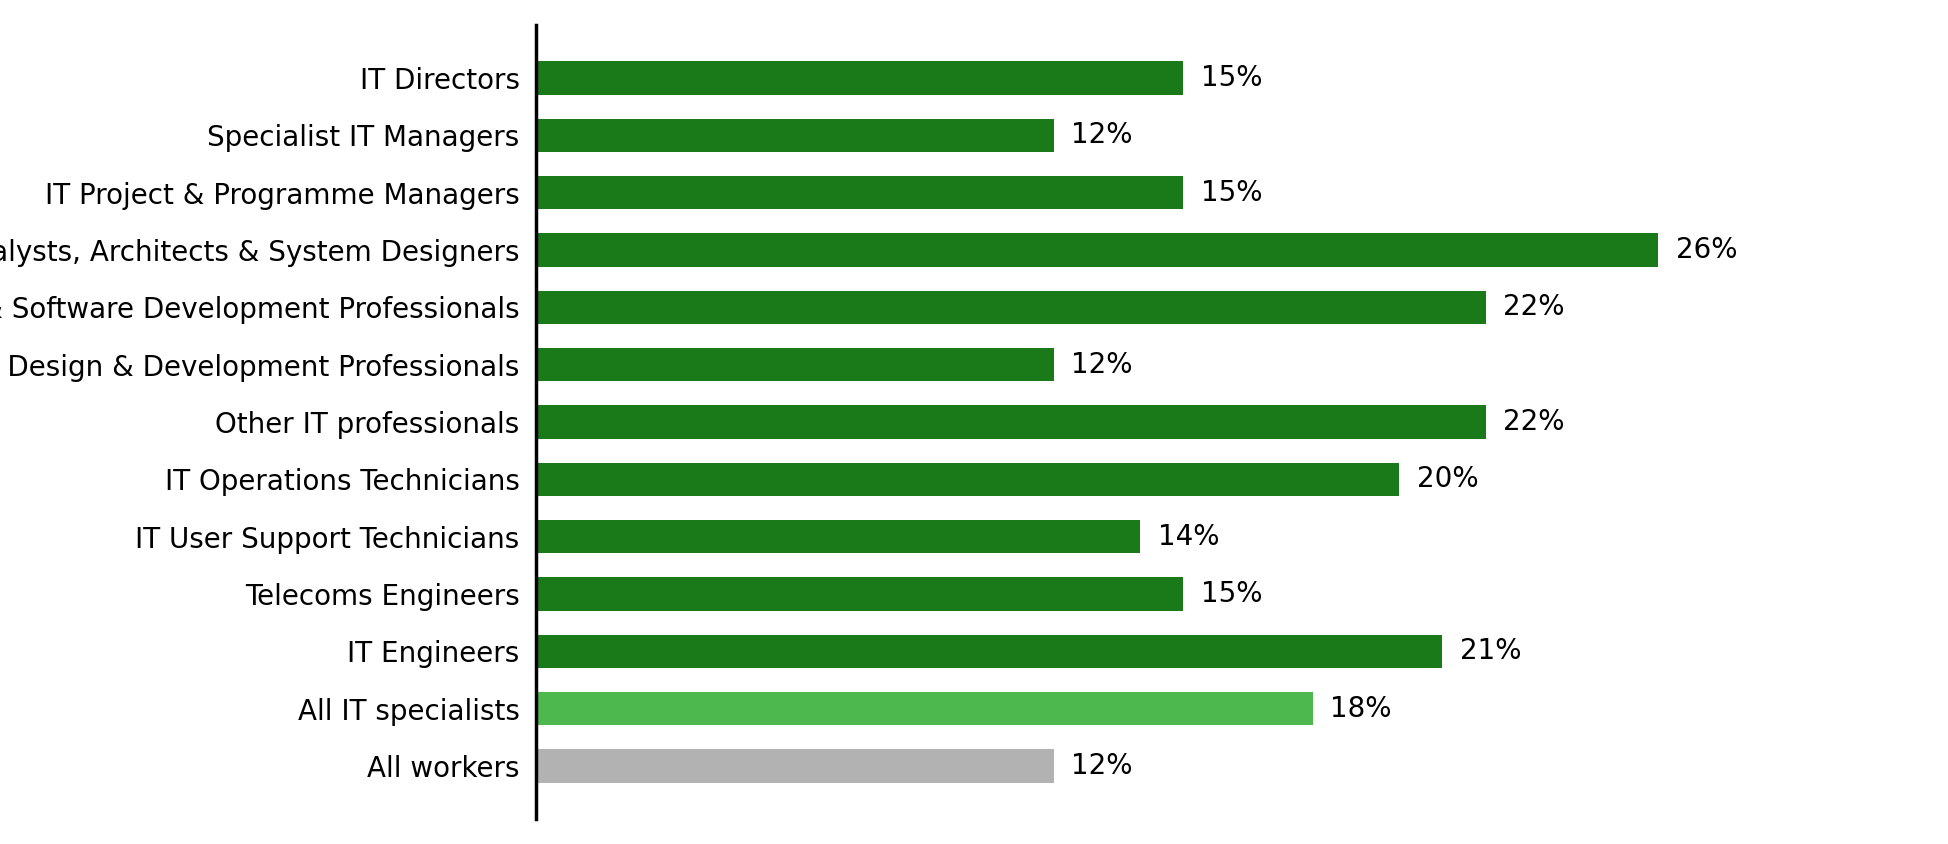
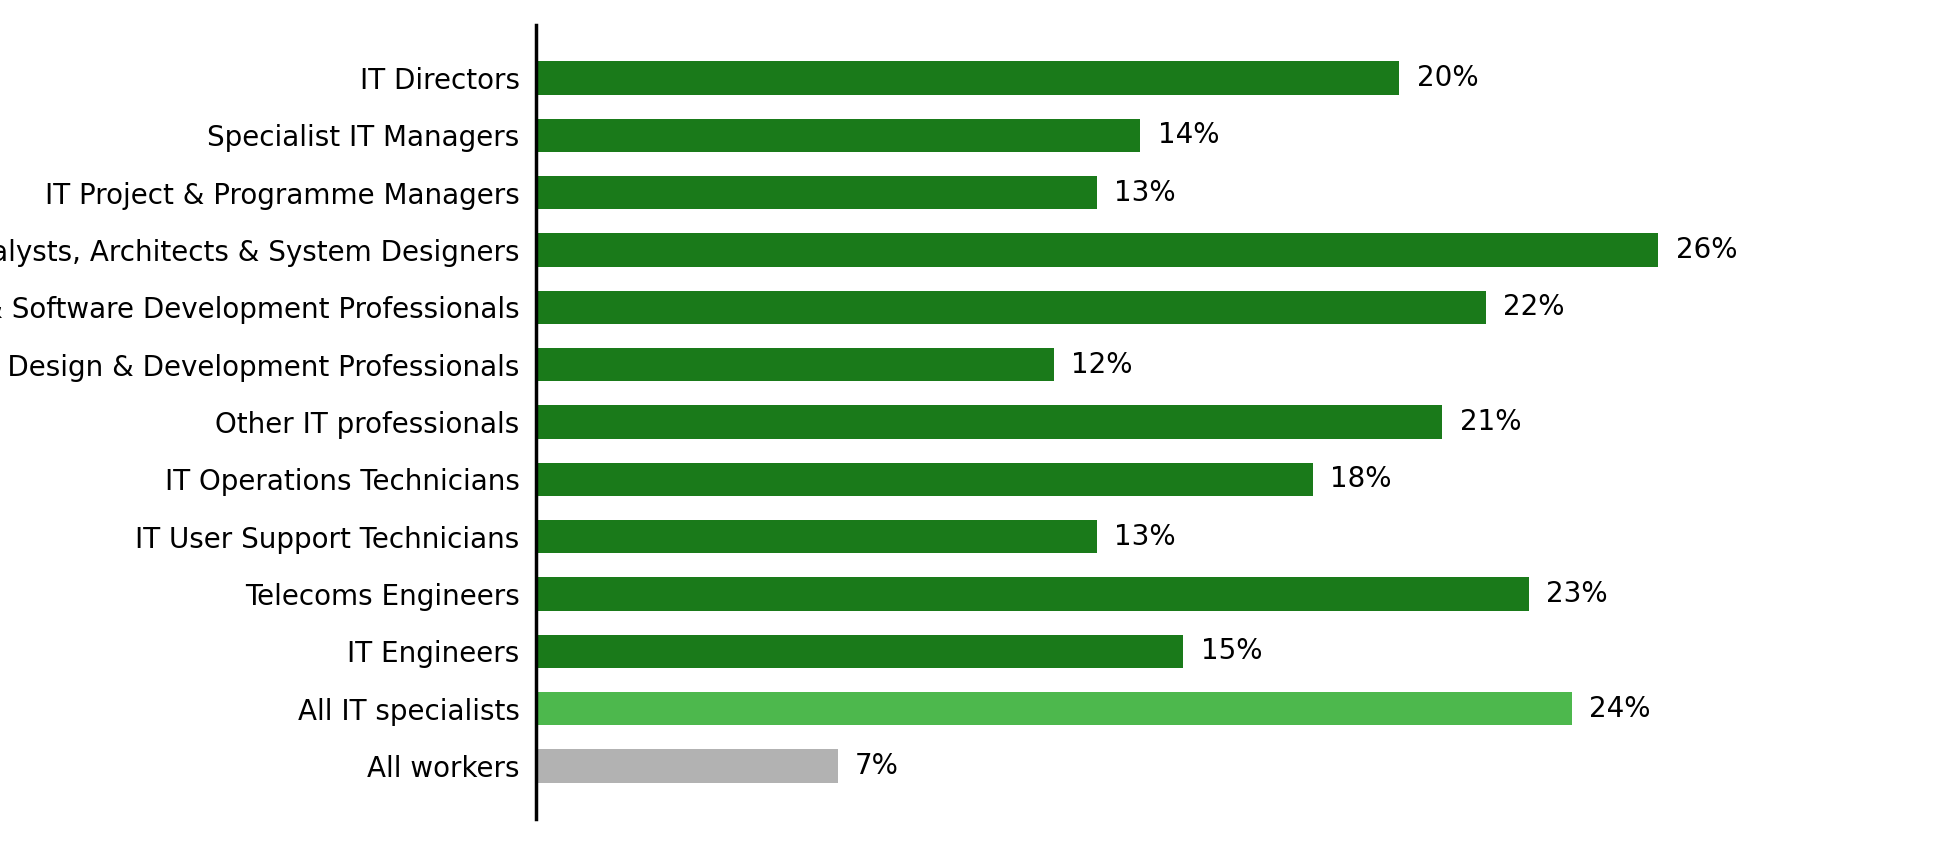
IT Directors: 15% -> 20%
Specialist IT Managers: 12% -> 14%
IT Project & Programme Managers: 15% -> 13%
Other IT professionals: 22% -> 21%
IT Operations Technicians: 20% -> 18%
IT User Support Technicians: 14% -> 13%
Telecoms Engineers: 15% -> 23%
IT Engineers: 21% -> 15%
All IT specialists: 18% -> 24%
All workers: 12% -> 7%
